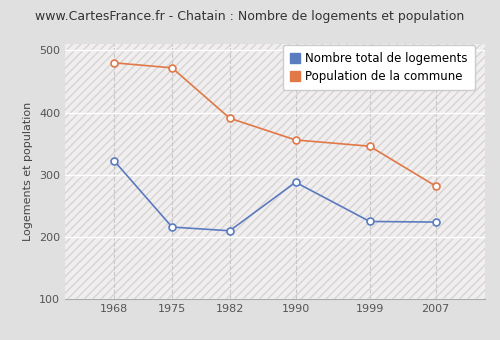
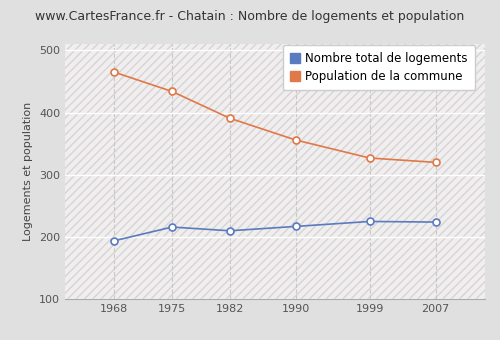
Nombre total de logements/1968: 322 -> 194
Population de la commune/1968: 480 -> 465
Population de la commune/1975: 472 -> 434
Nombre total de logements/1990: 288 -> 217
Population de la commune/1999: 346 -> 327
Population de la commune/2007: 282 -> 320
